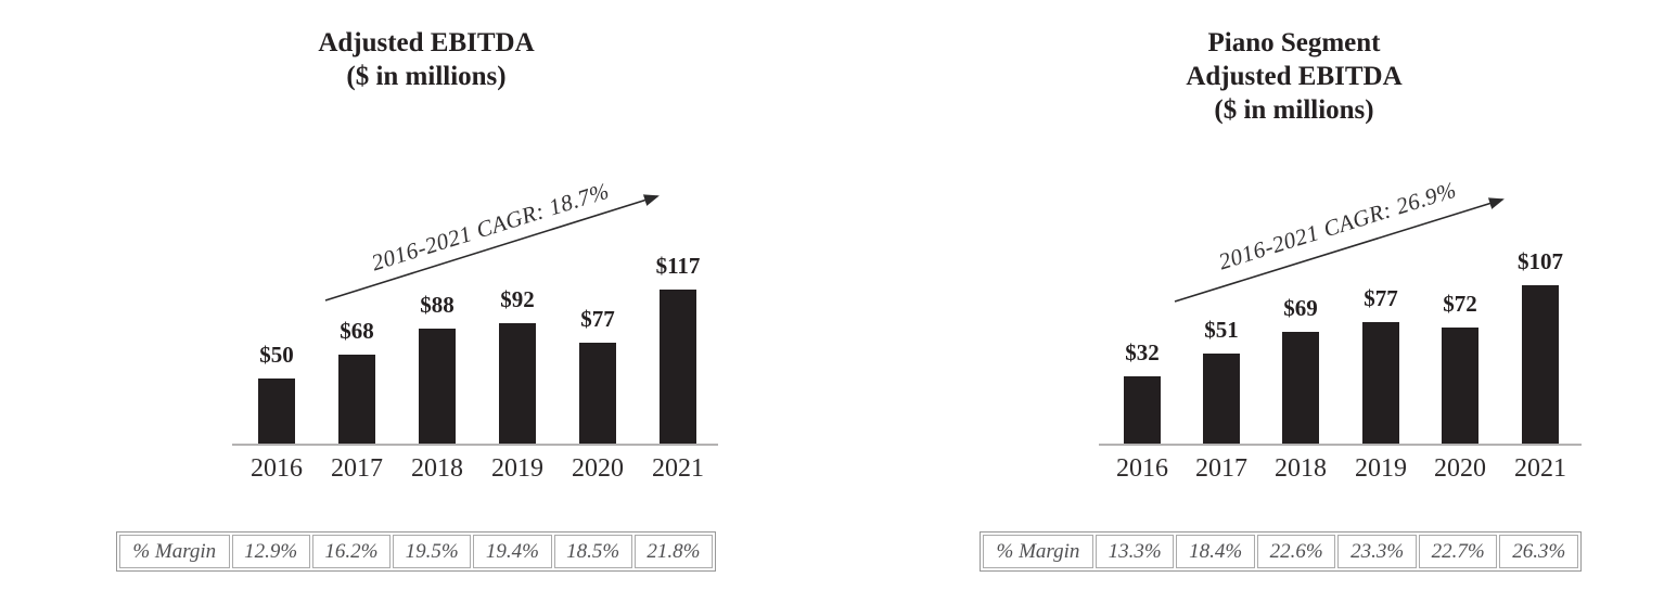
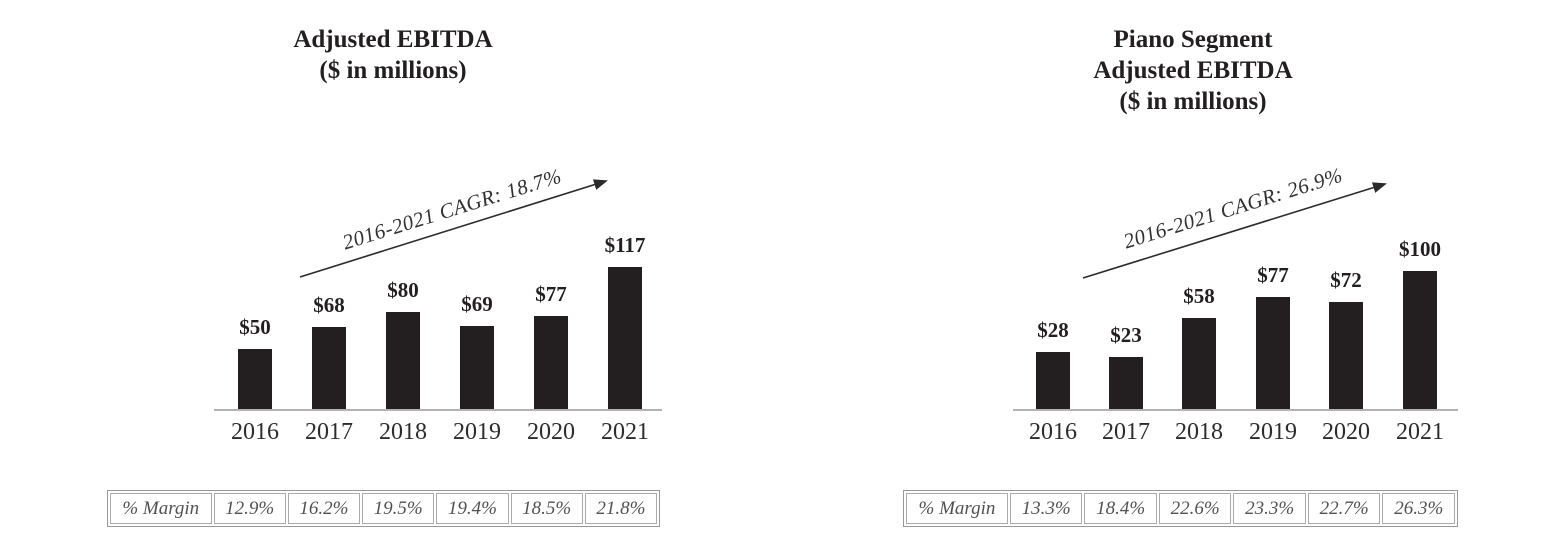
Adjusted EBITDA ($ in millions)/2018: $88 -> $80
Adjusted EBITDA ($ in millions)/2019: $92 -> $69
Piano Segment Adjusted EBITDA ($ in millions)/2016: $32 -> $28
Piano Segment Adjusted EBITDA ($ in millions)/2017: $51 -> $23
Piano Segment Adjusted EBITDA ($ in millions)/2018: $69 -> $58
Piano Segment Adjusted EBITDA ($ in millions)/2021: $107 -> $100
